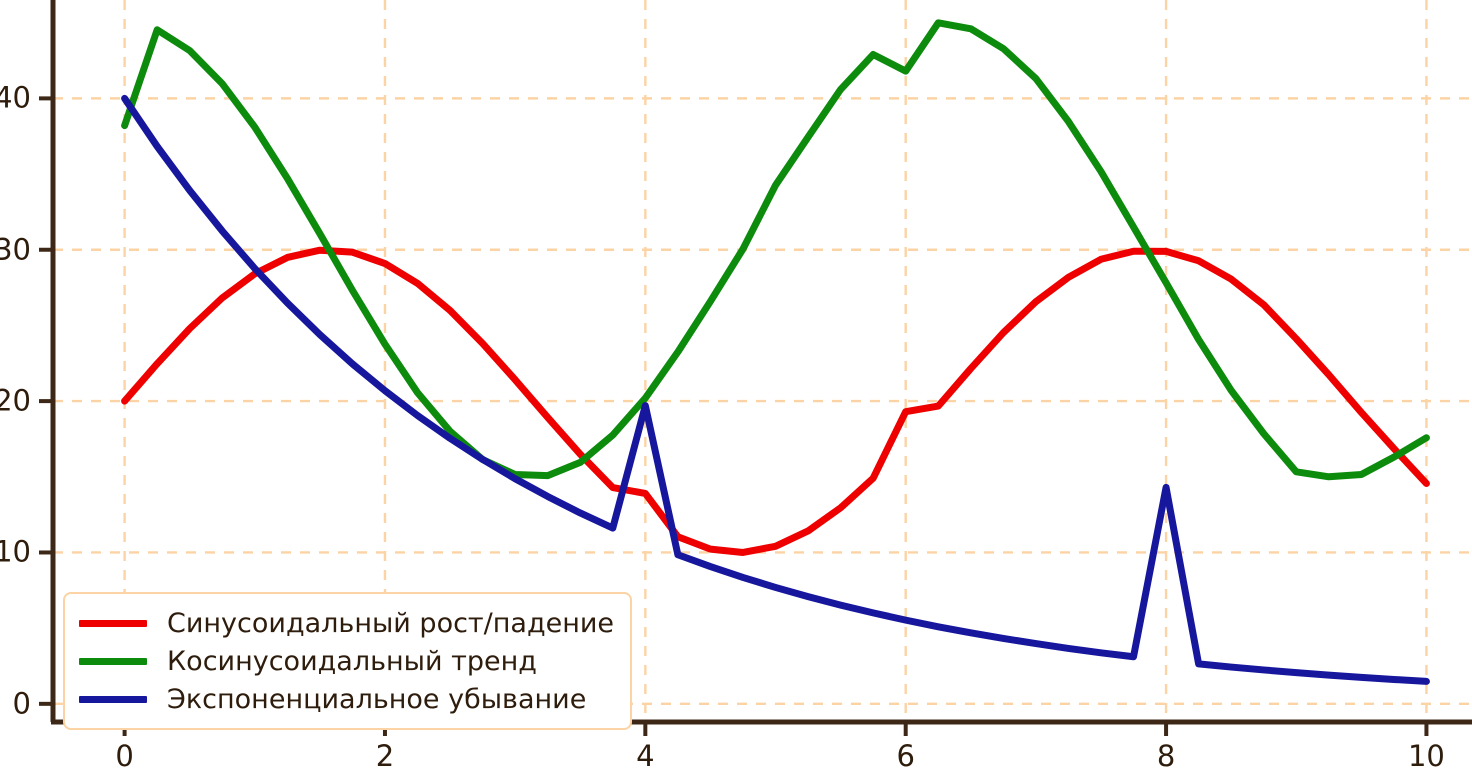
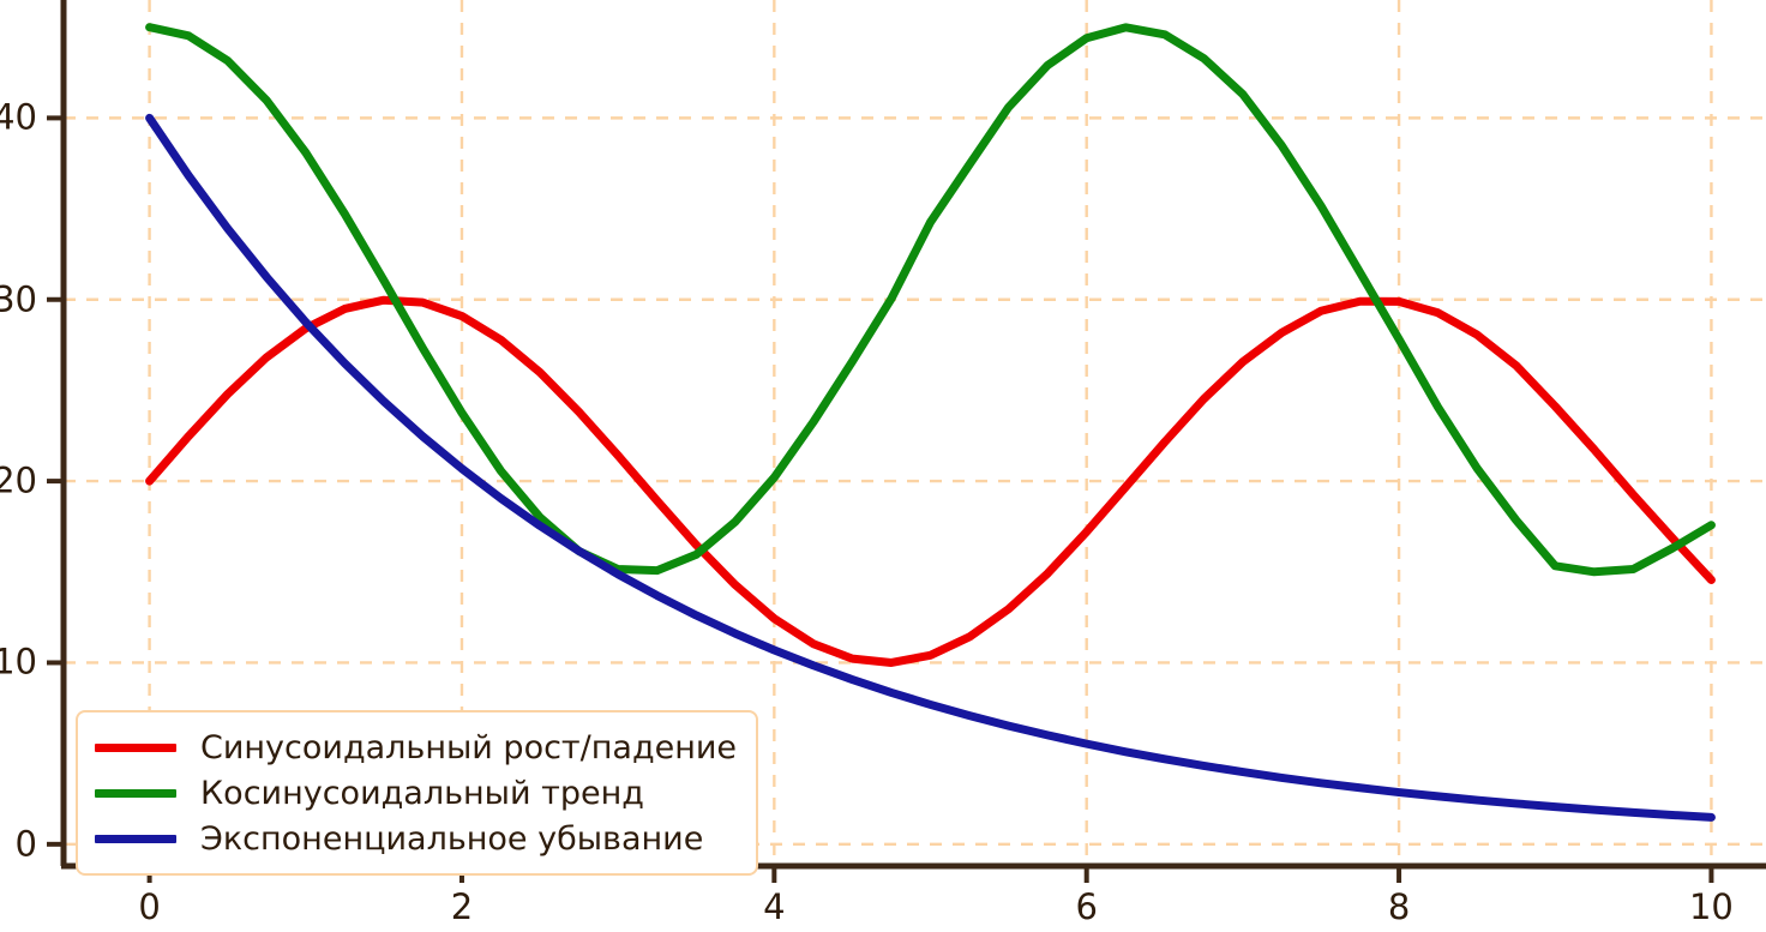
Косинусоидальный тренд/0: 38.2 -> 45.0
Синусоидальный рост/падение/4: 13.9 -> 12.4
Экспоненциальное убывание/4: 19.7 -> 10.7
Синусоидальный рост/падение/6: 19.3 -> 17.2
Косинусоидальный тренд/6: 41.8 -> 44.4
Экспоненциальное убывание/8: 14.3 -> 2.9
